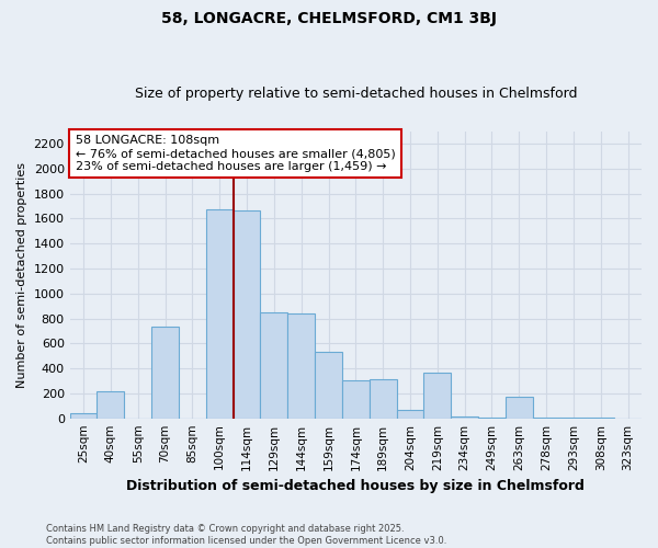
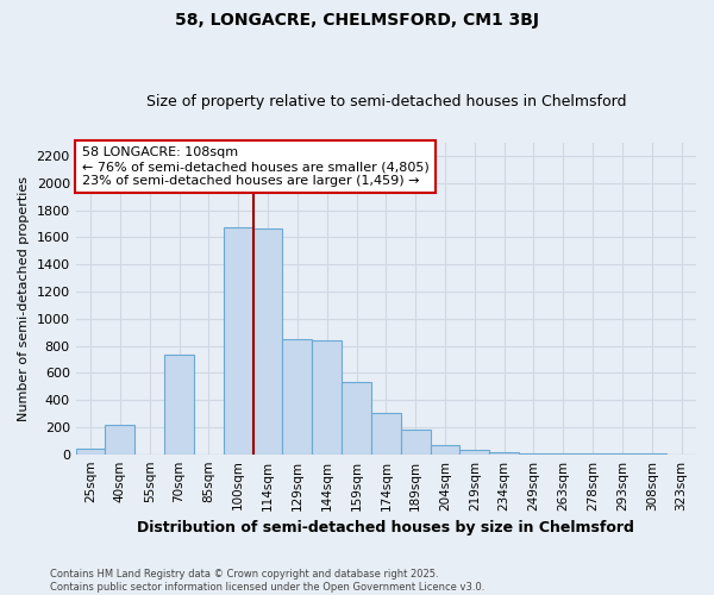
189sqm: 310 -> 180
219sqm: 370 -> 40
263sqm: 170 -> 0
